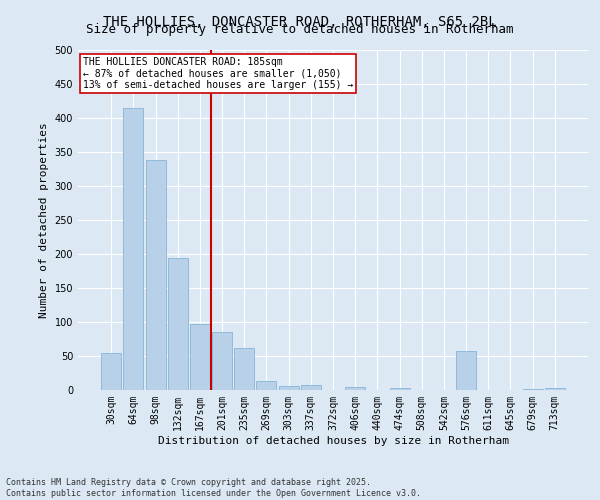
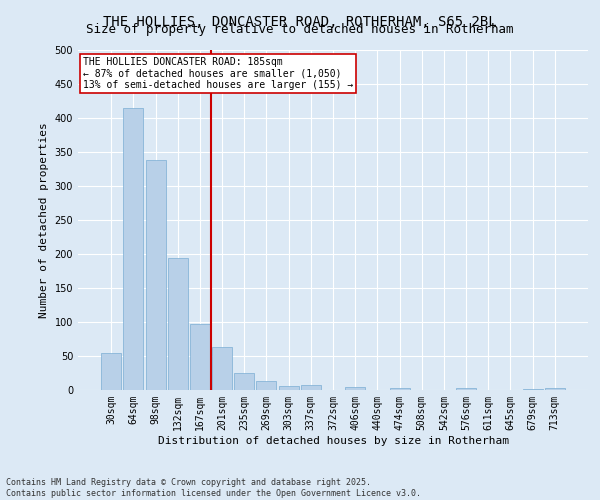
201sqm: 86 -> 63
235sqm: 62 -> 25
576sqm: 58 -> 3
